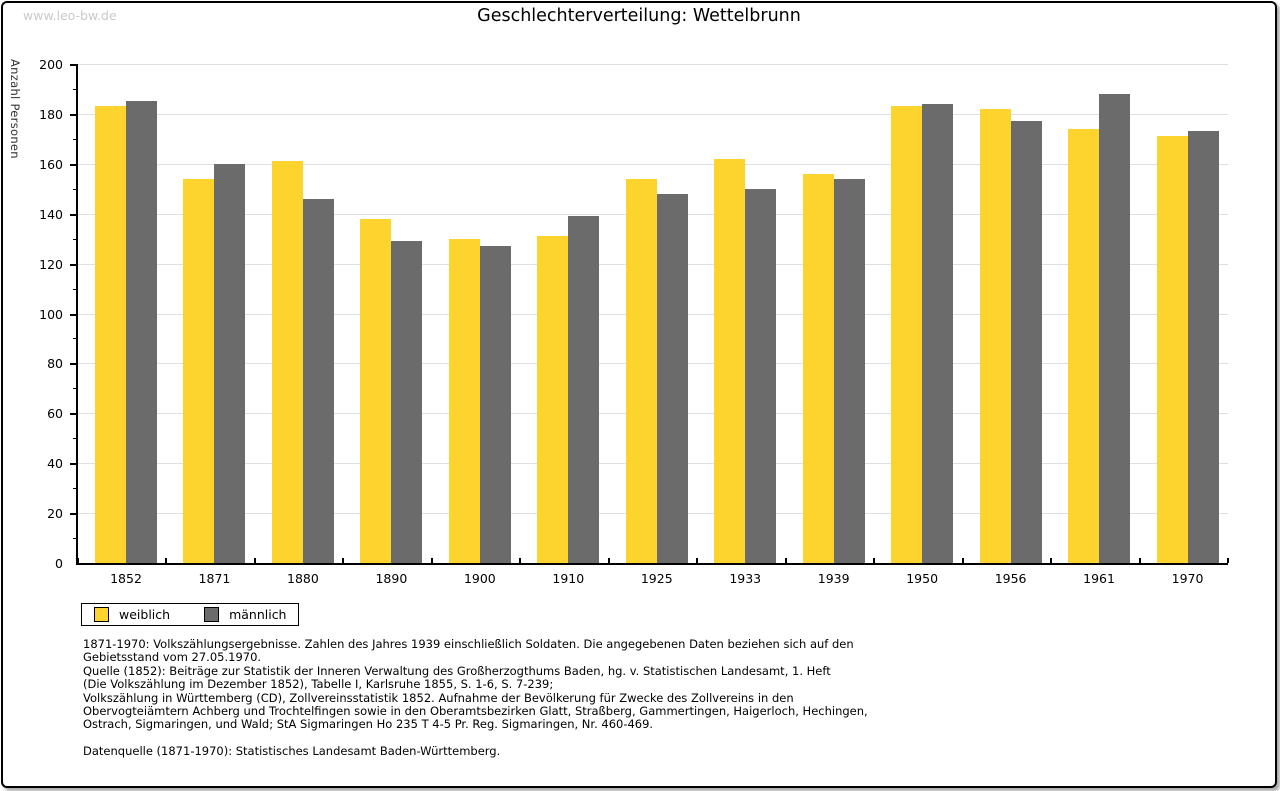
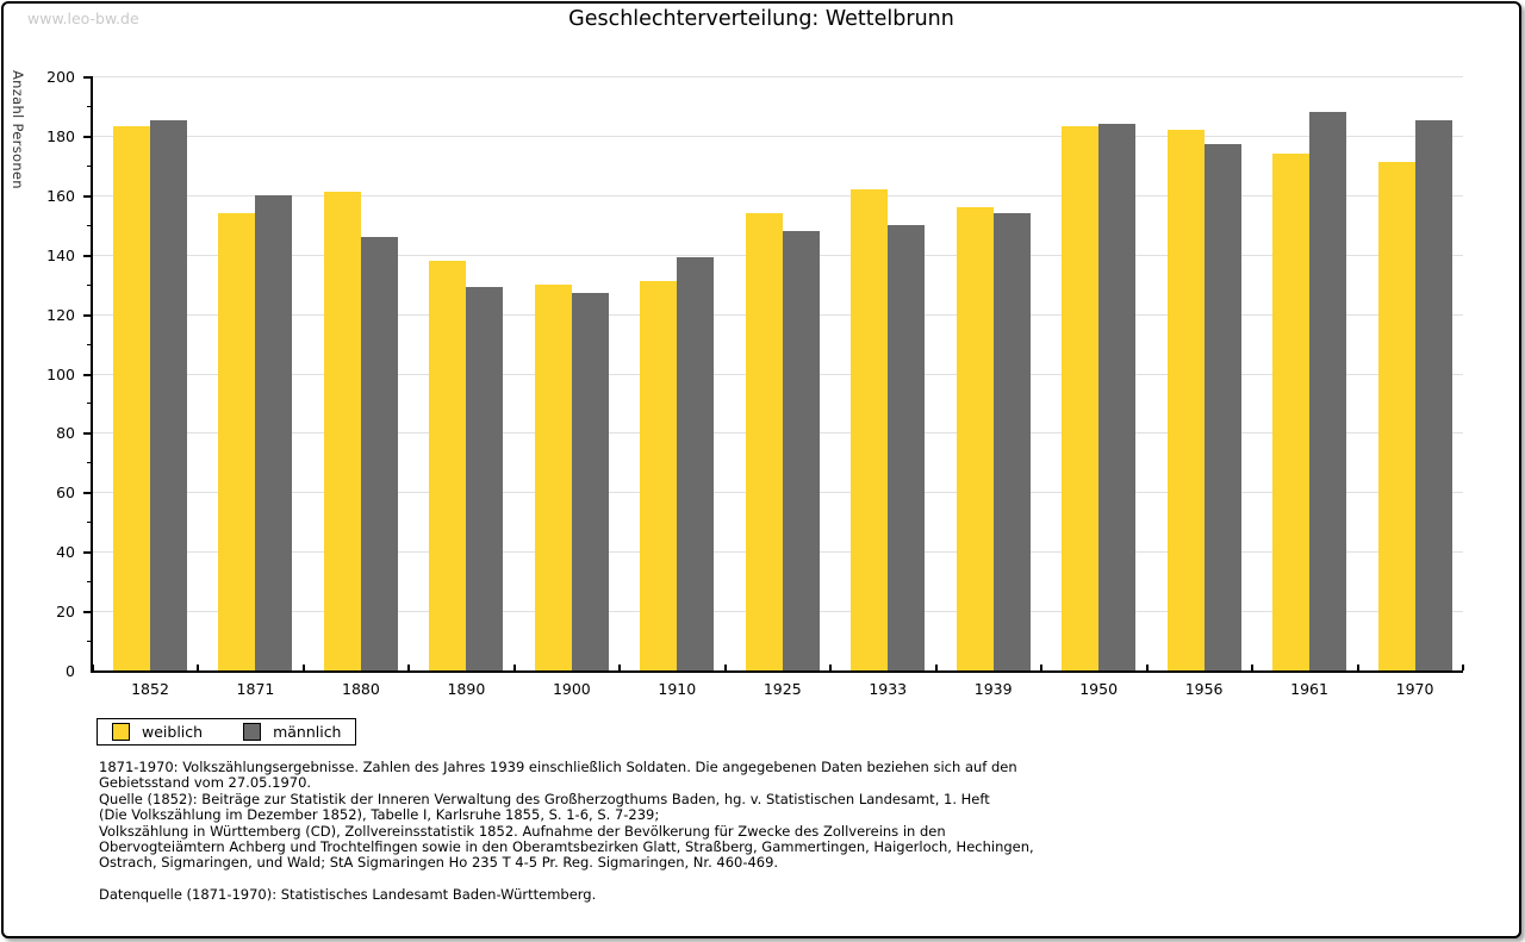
männlich/1970: 173 -> 185
